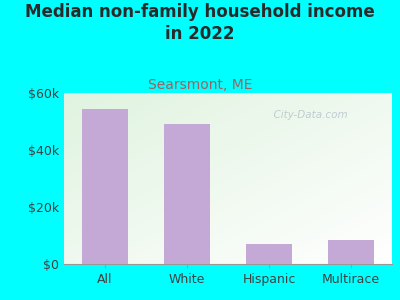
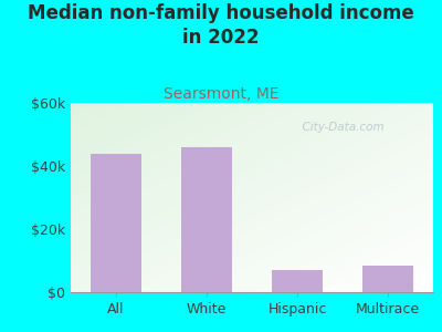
All: $54.5k -> $44.0k
White: $49.0k -> $46.0k
